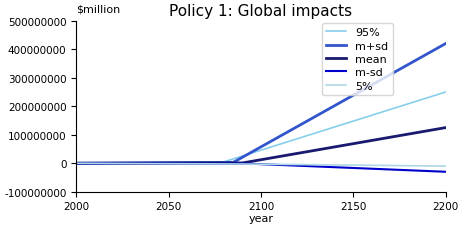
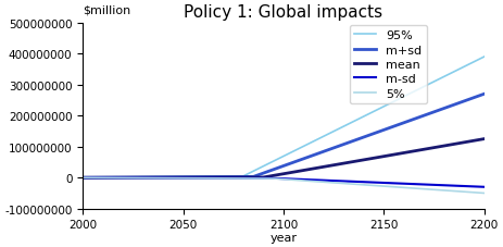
95%/2200: 250000000 -> 390000000
m+sd/2200: 420000000 -> 270000000
5%/2200: -10000000 -> -50000000
